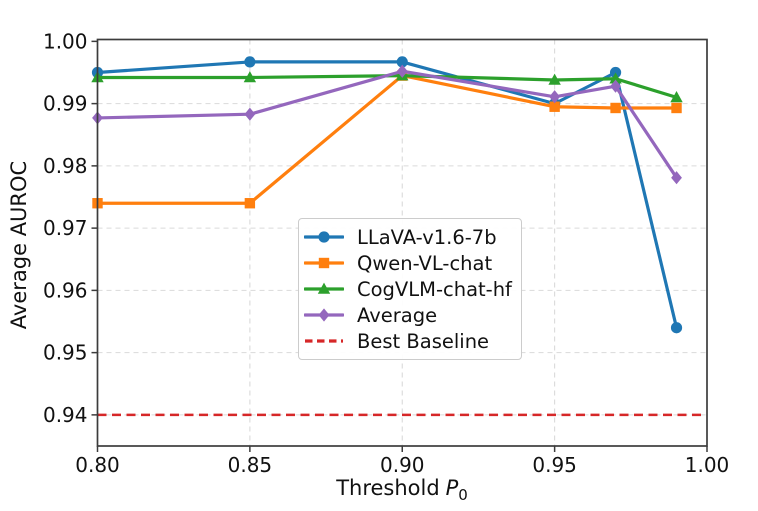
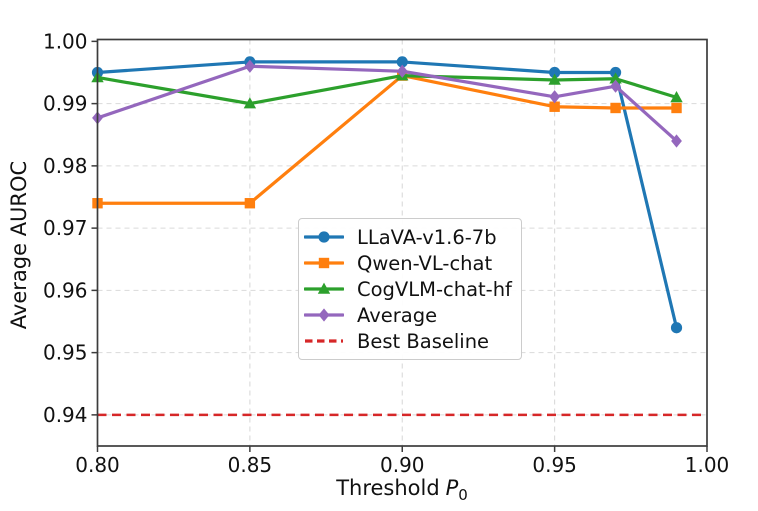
CogVLM-chat-hf/0.85: 0.994 -> 0.990
Average/0.85: 0.988 -> 0.996
LLaVA-v1.6-7b/0.95: 0.990 -> 0.995
Average/0.99: 0.978 -> 0.984
